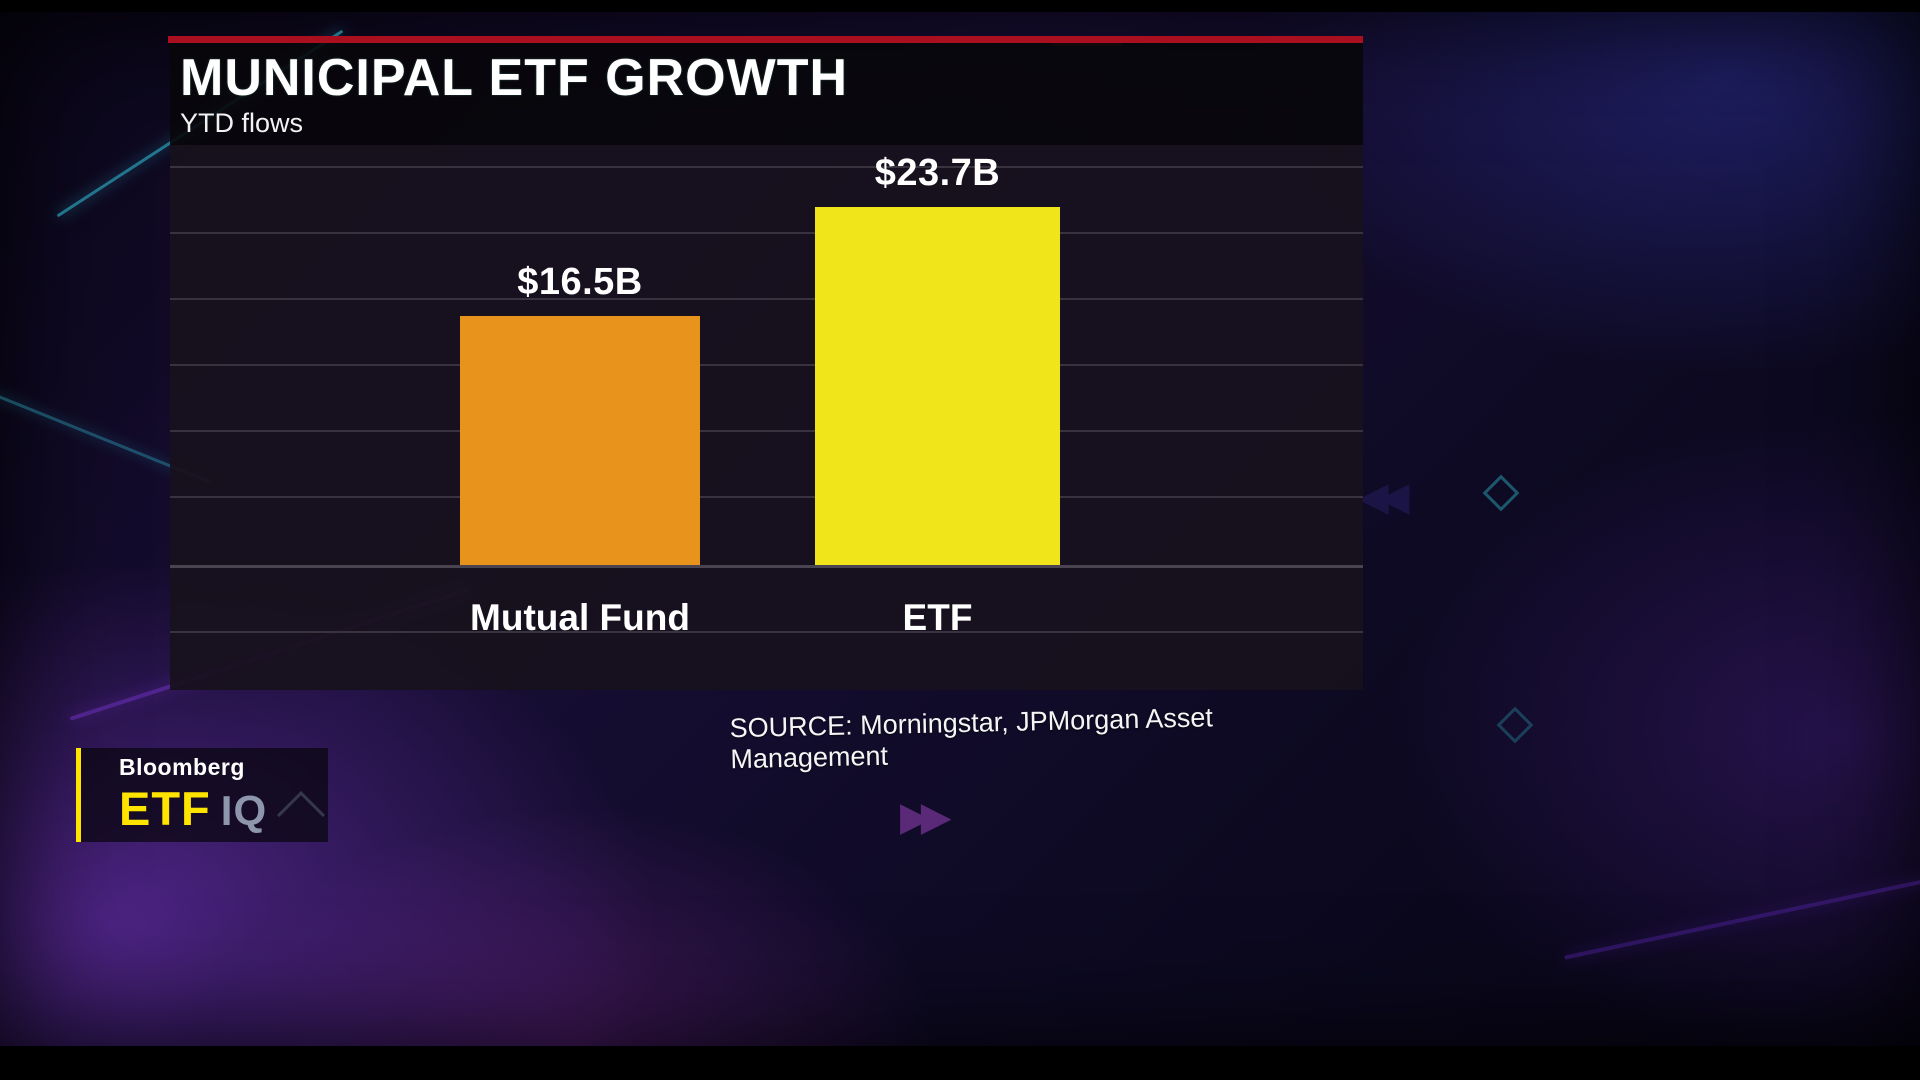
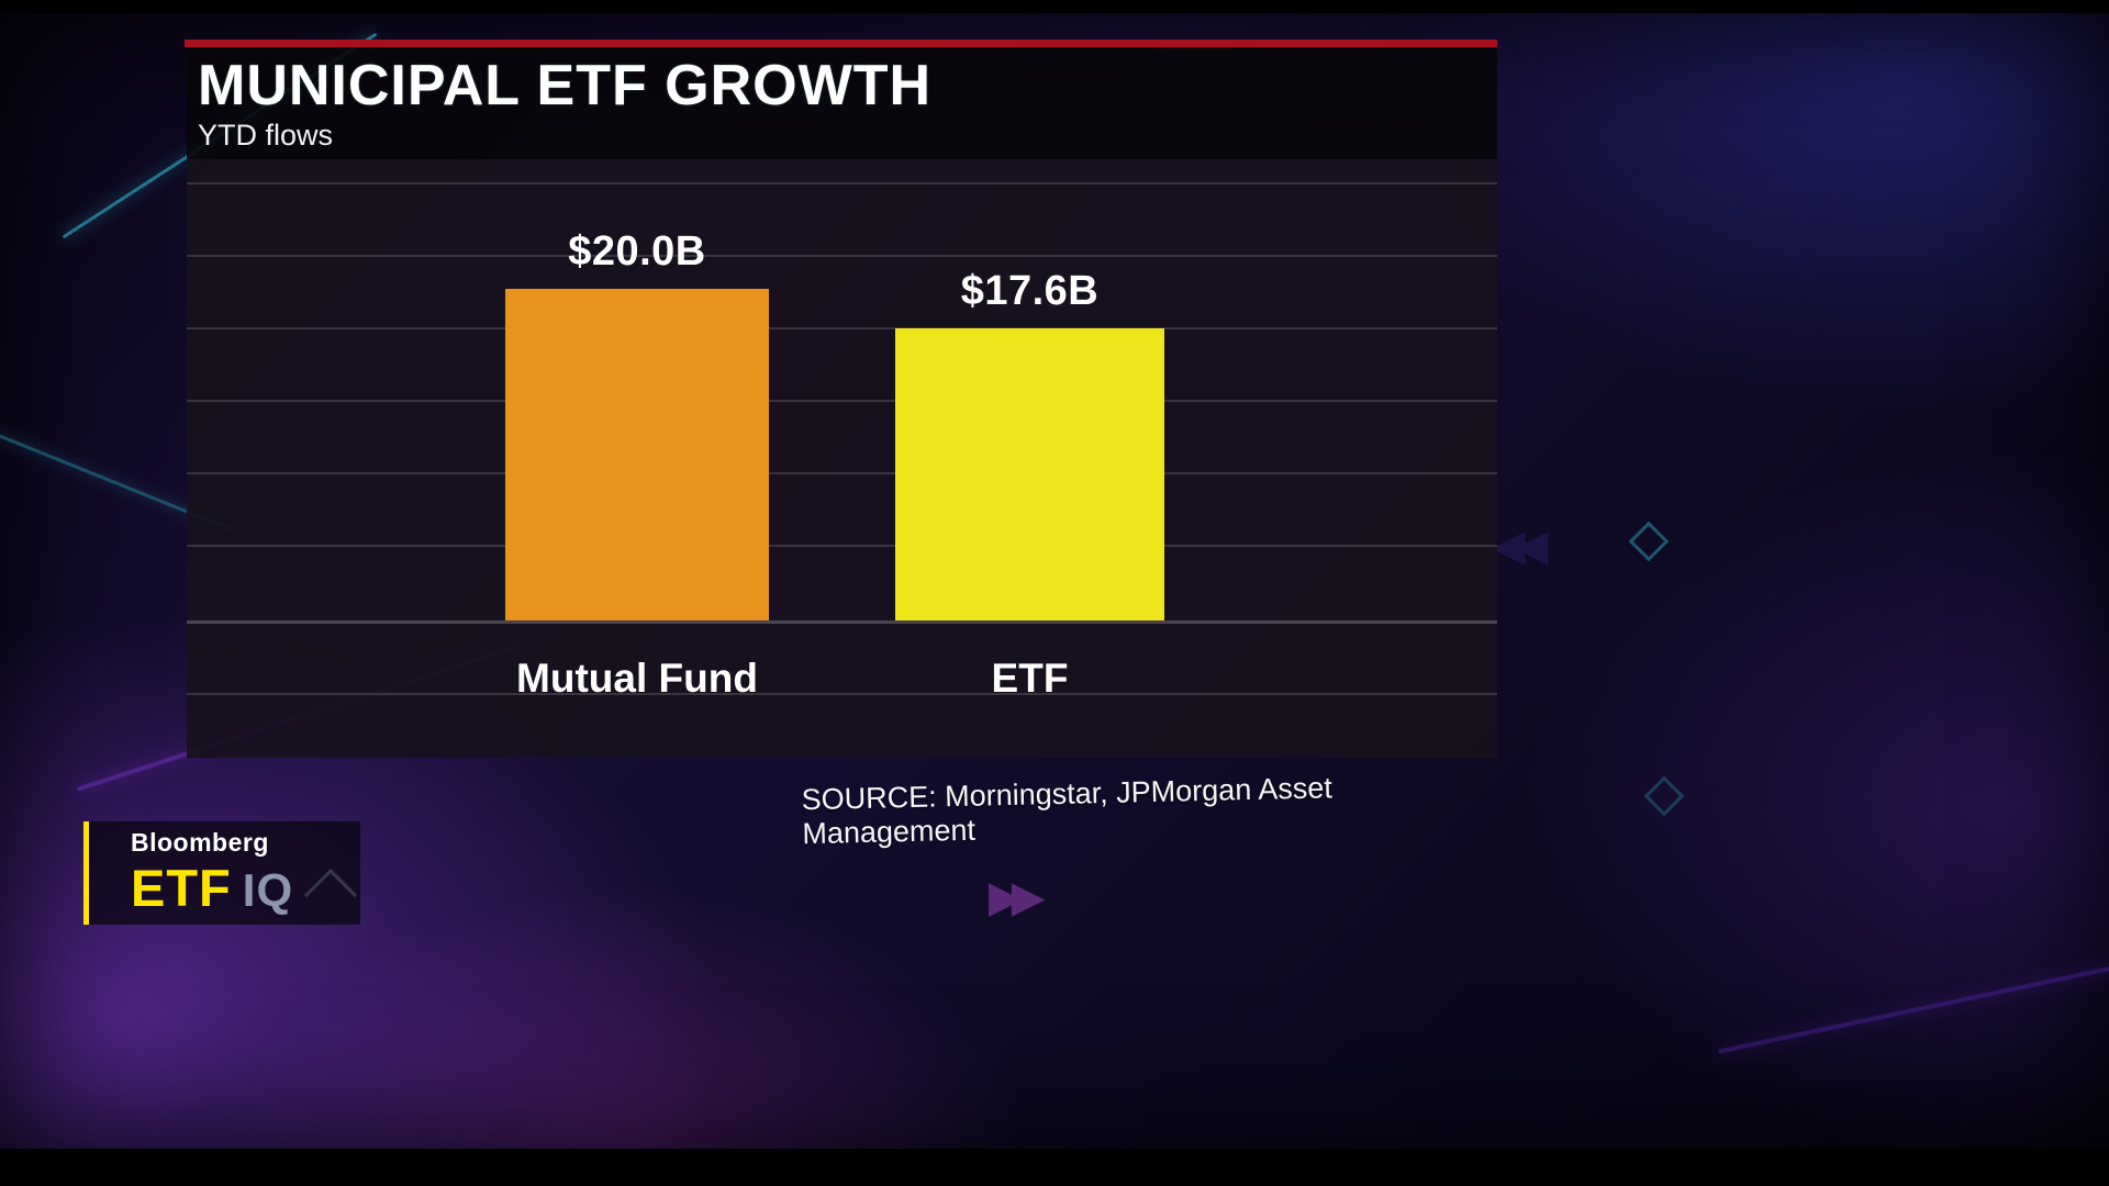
Mutual Fund: $16.5B -> $20.0B
ETF: $23.7B -> $17.6B
